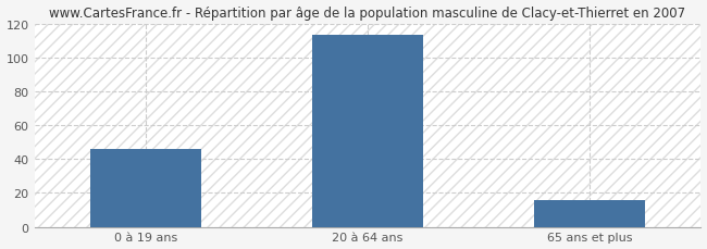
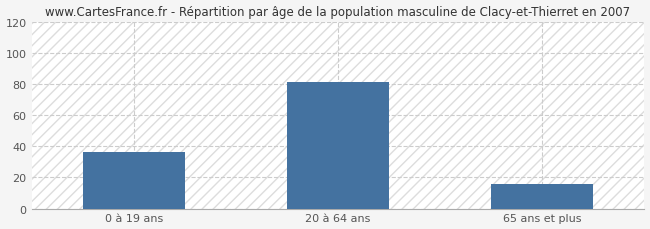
0 à 19 ans: 46 -> 36
20 à 64 ans: 113 -> 81
